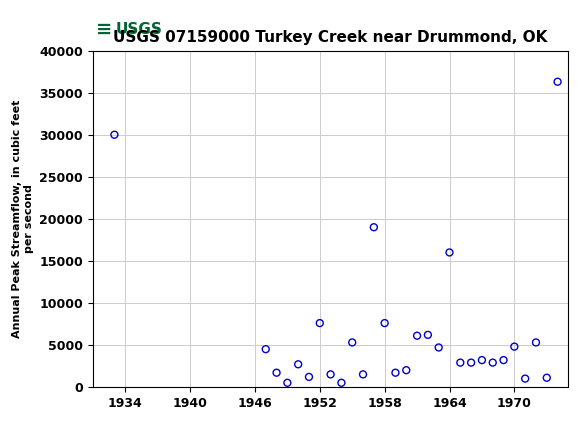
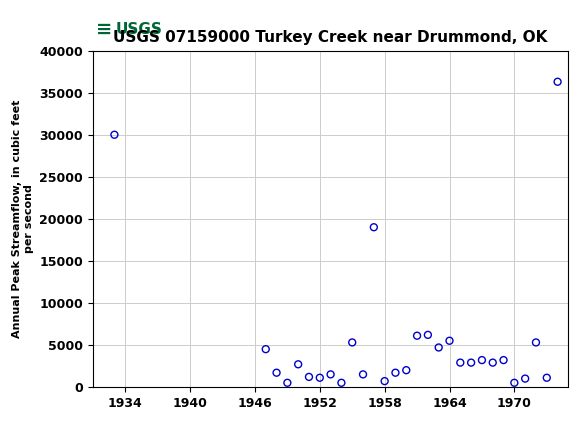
1952: 7600 -> 1100
1958: 7600 -> 700
1964: 16000 -> 5500
1970: 4800 -> 500
